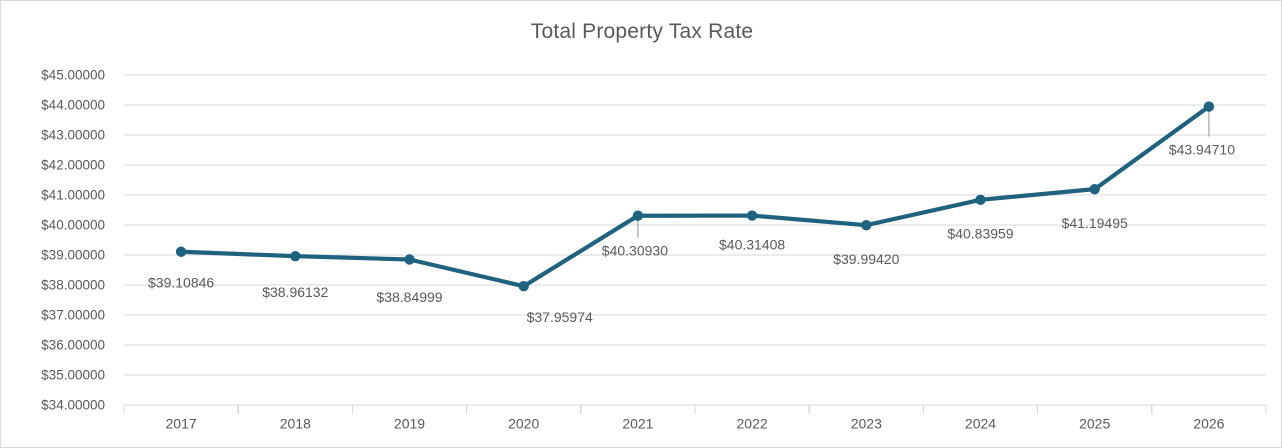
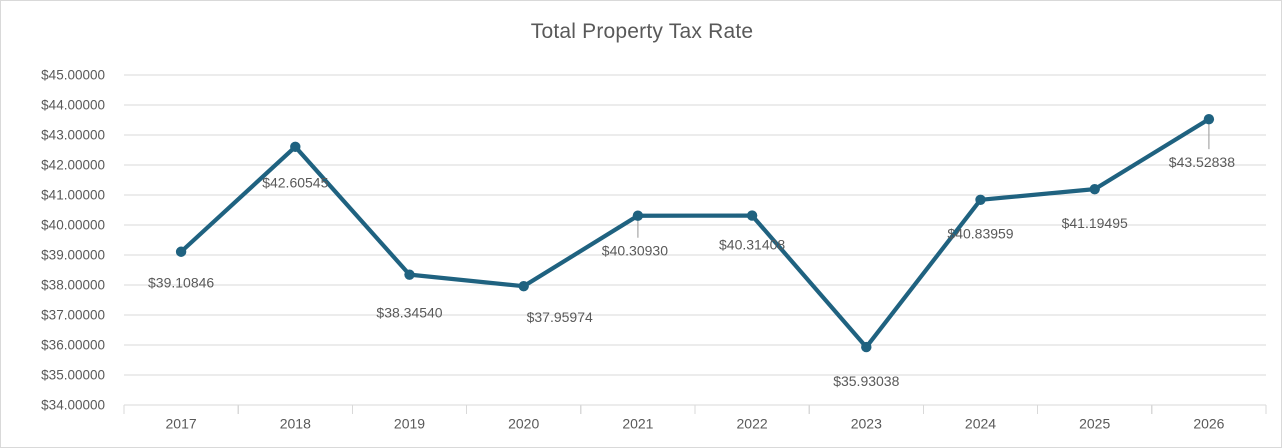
2018: $38.96132 -> $42.60545
2019: $38.84999 -> $38.34540
2023: $39.99420 -> $35.93038
2026: $43.94710 -> $43.52838
